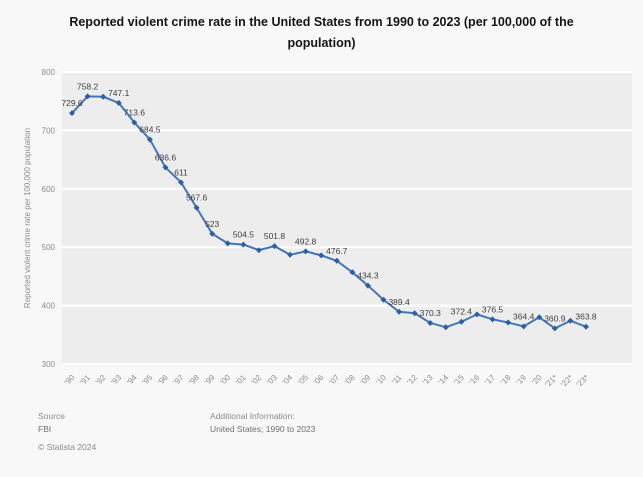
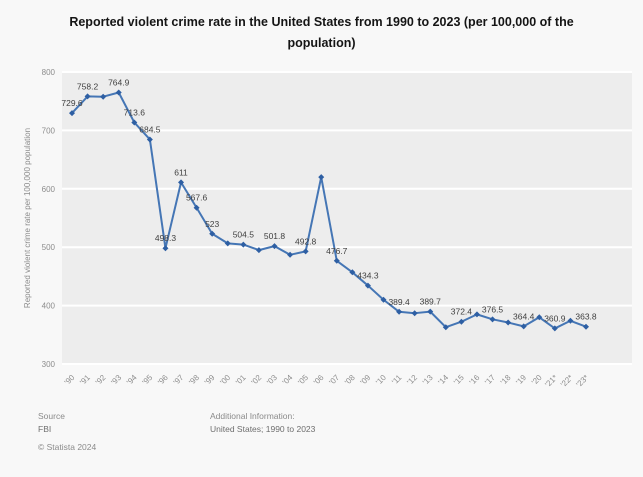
'93: 747.1 -> 764.9
'96: 636.6 -> 498.3
'06: 490 -> 620
'13: 370.3 -> 389.7
